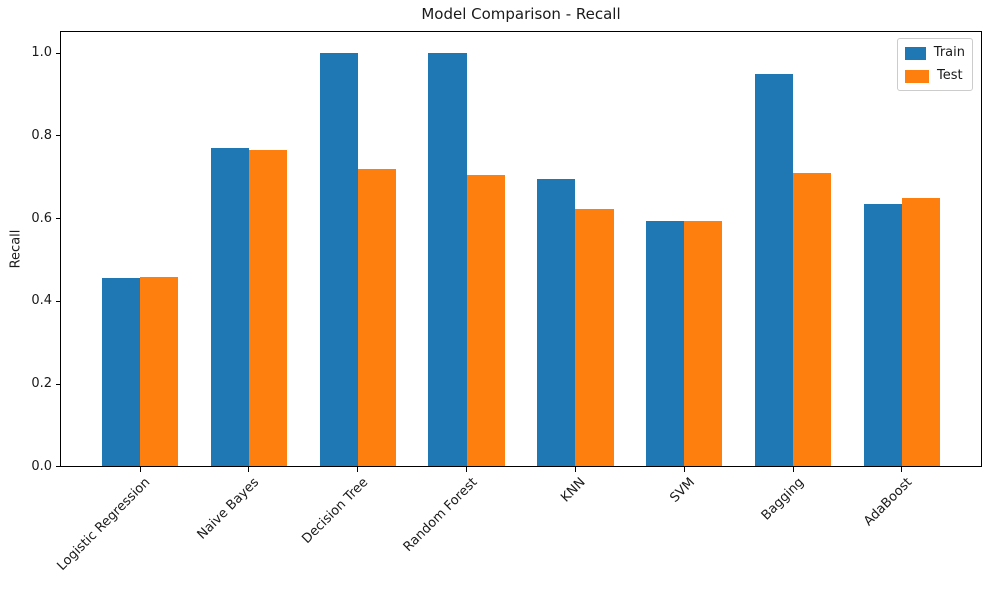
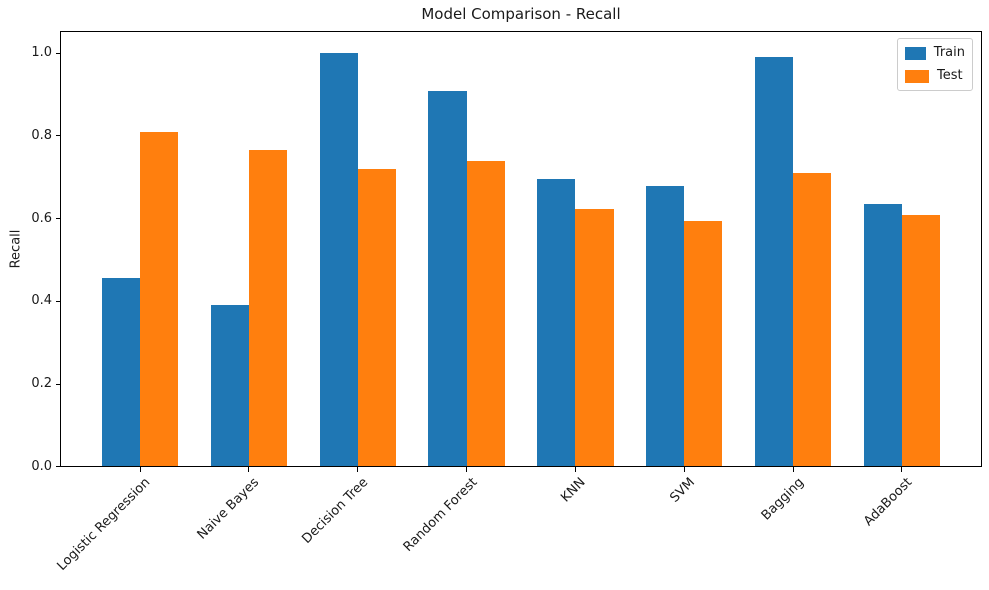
Test/Logistic Regression: 0.46 -> 0.81
Train/Naive Bayes: 0.77 -> 0.39
Train/Random Forest: 1.00 -> 0.91
Test/Random Forest: 0.70 -> 0.74
Train/SVM: 0.59 -> 0.68
Train/Bagging: 0.95 -> 0.99
Test/AdaBoost: 0.65 -> 0.61
